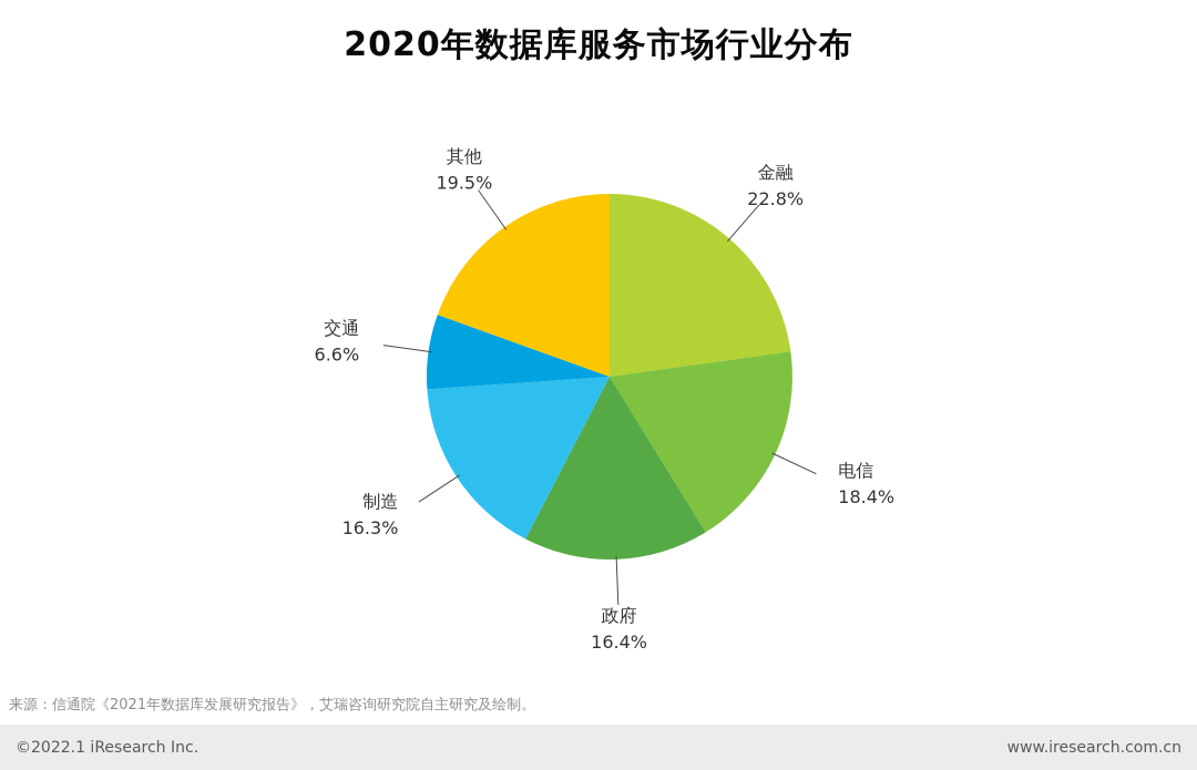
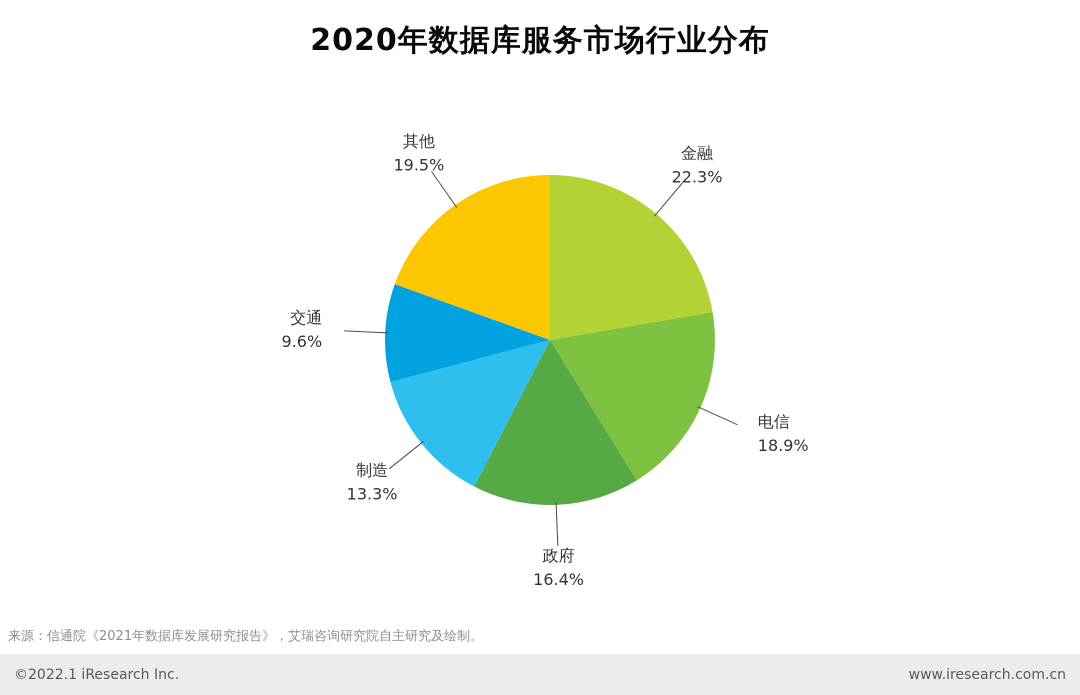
金融: 22.8% -> 22.3%
电信: 18.4% -> 18.9%
制造: 16.3% -> 13.3%
交通: 6.6% -> 9.6%
